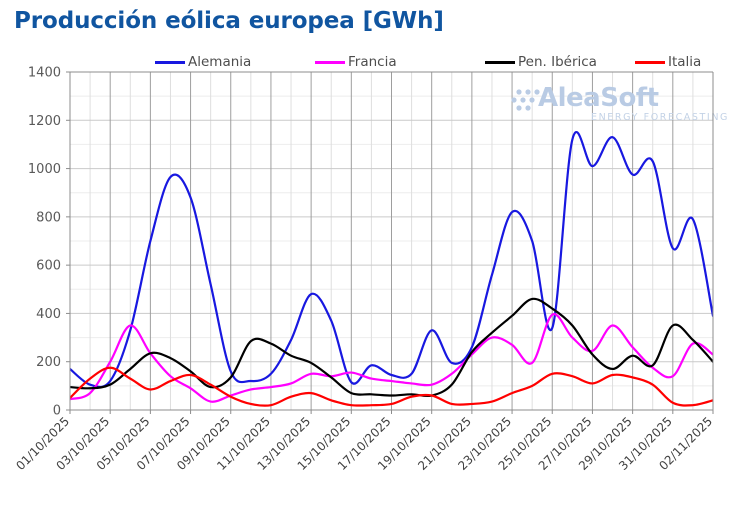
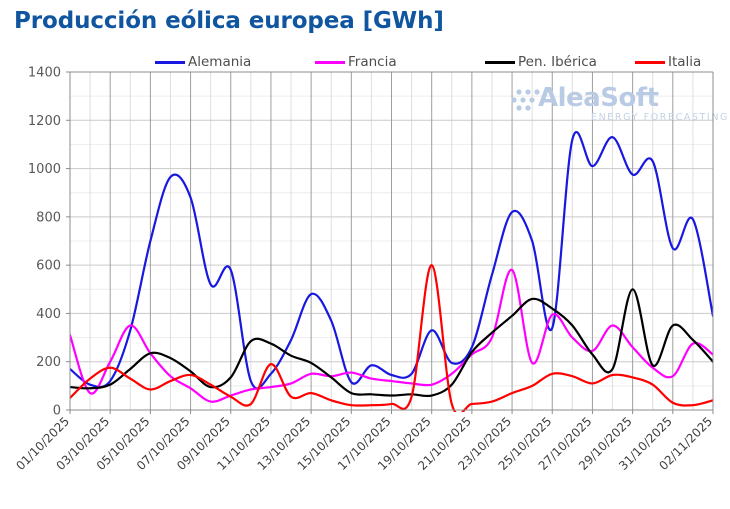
Francia/01/10/2025: 40 -> 310
Alemania/09/10/2025: 160 -> 580
Italia/11/10/2025: 20 -> 190
Italia/19/10/2025: 60 -> 600
Francia/23/10/2025: 270 -> 580
Pen. Ibérica/29/10/2025: 220 -> 500
